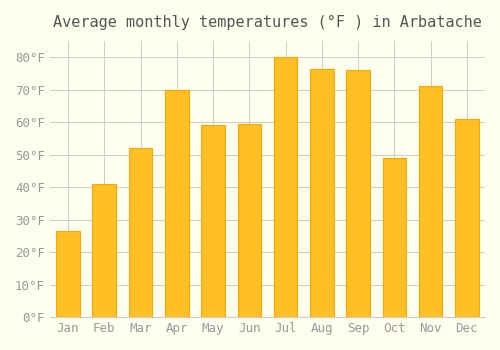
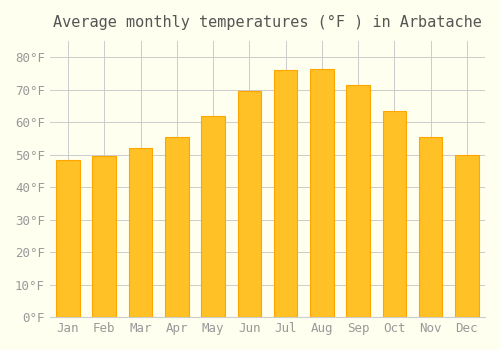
Jan: 26.5°F -> 48.5°F
Feb: 41.0°F -> 49.5°F
Apr: 70.0°F -> 55.5°F
May: 59.0°F -> 62.0°F
Jun: 59.5°F -> 69.5°F
Jul: 80.0°F -> 76.0°F
Sep: 76.0°F -> 71.5°F
Oct: 49.0°F -> 63.5°F
Nov: 71.0°F -> 55.5°F
Dec: 61.0°F -> 50.0°F
